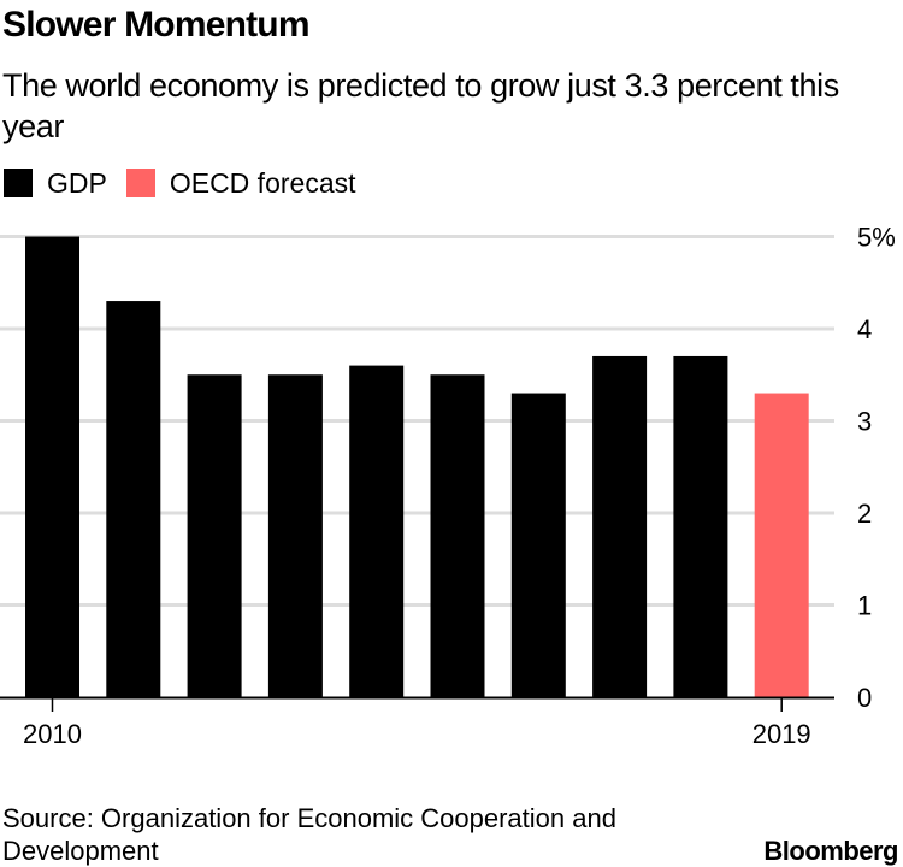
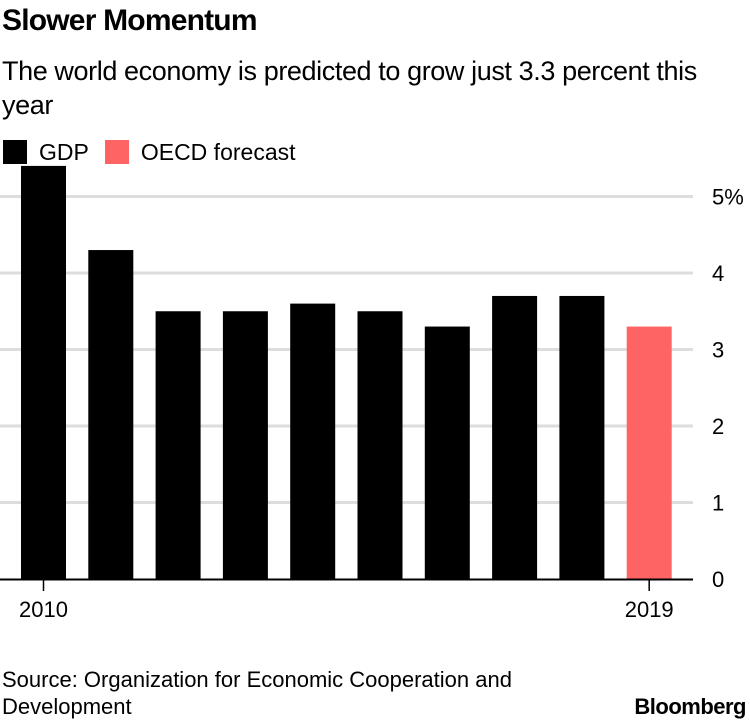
2010: 5.0% -> 5.4%
